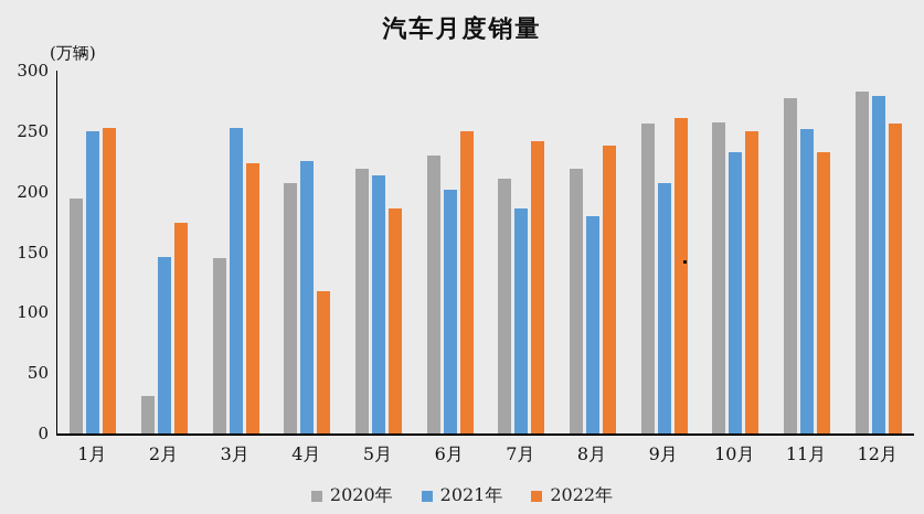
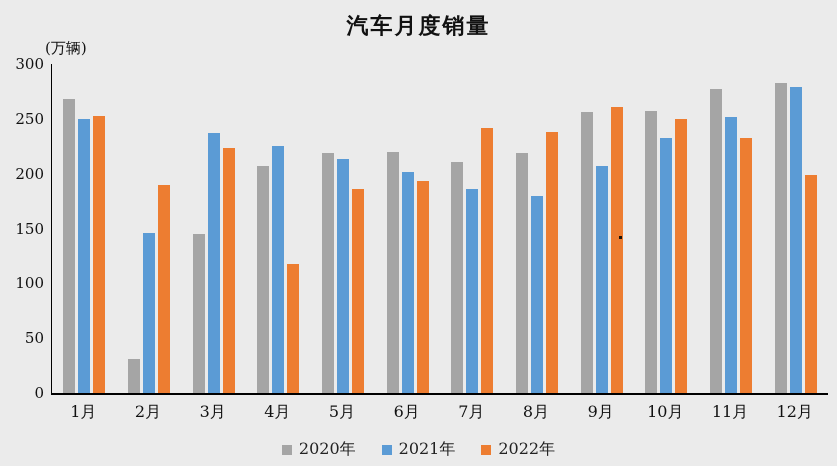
2020年/1月: 194 -> 268
2022年/2月: 174 -> 190
2021年/3月: 253 -> 237
2020年/6月: 230 -> 220
2022年/6月: 250 -> 193
2022年/12月: 256 -> 199
